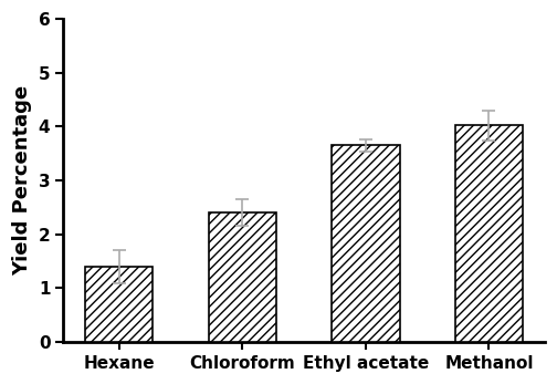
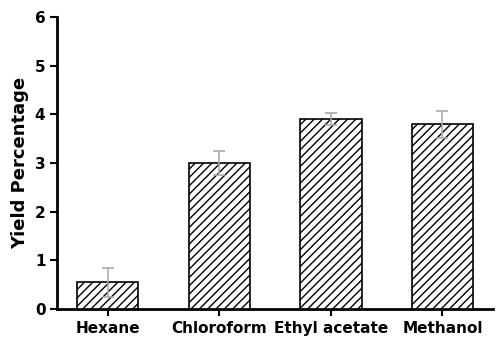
Hexane: 1.40 -> 0.55
Chloroform: 2.40 -> 3.00
Ethyl acetate: 3.65 -> 3.90
Methanol: 4.02 -> 3.80
